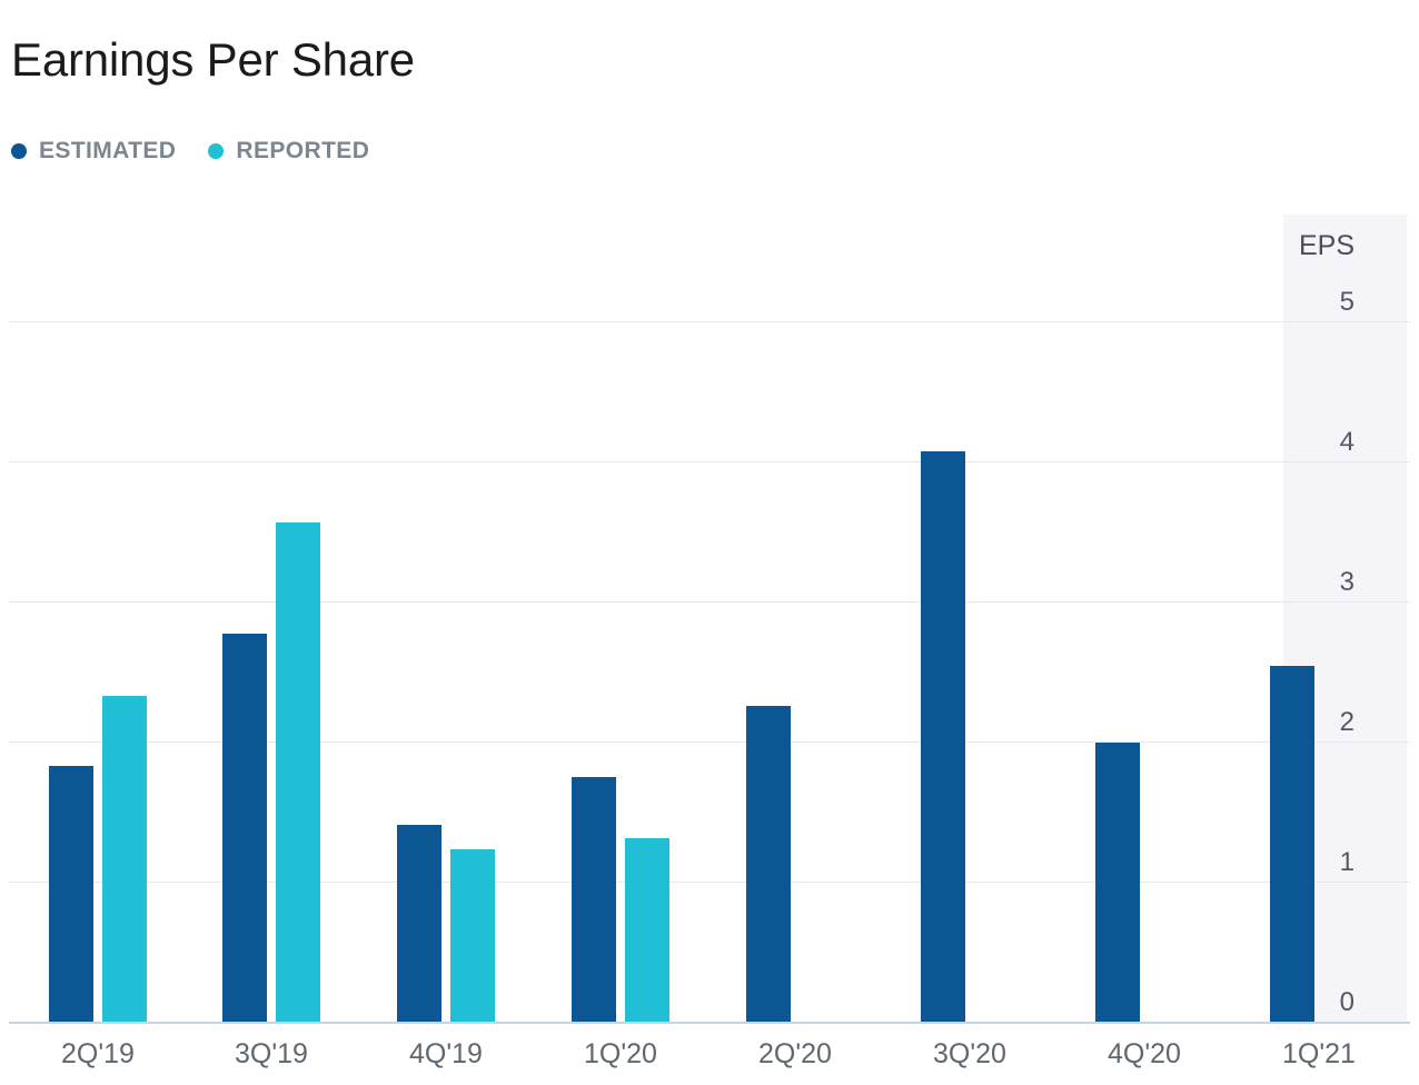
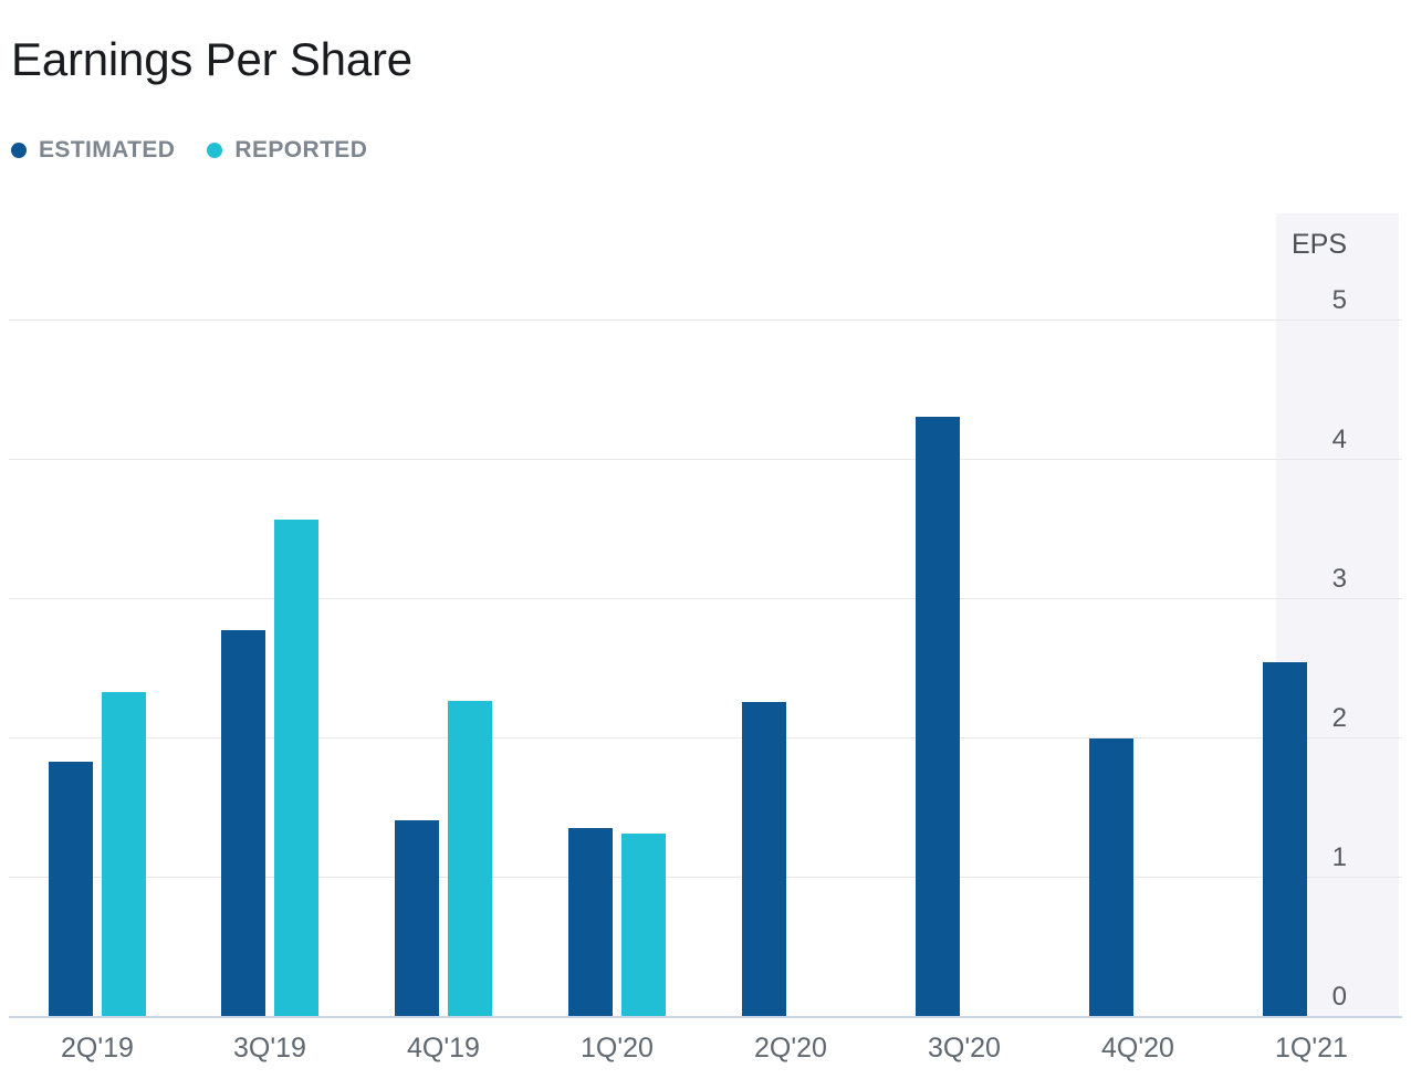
REPORTED/4Q'19: 1.24 -> 2.27
ESTIMATED/1Q'20: 1.75 -> 1.36
ESTIMATED/3Q'20: 4.08 -> 4.31
